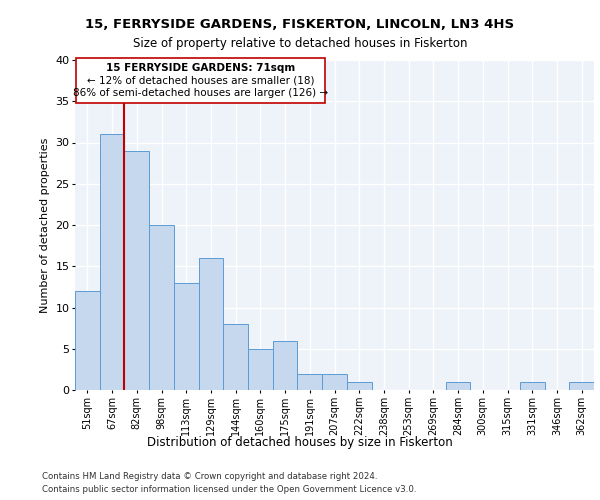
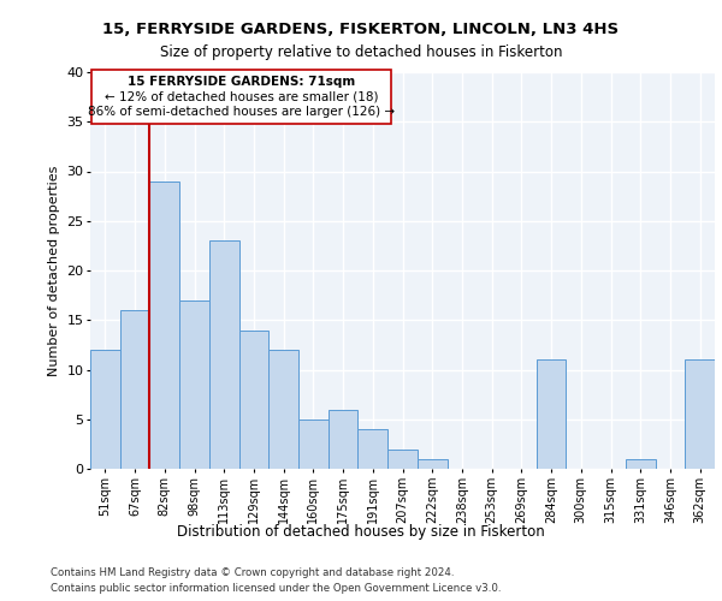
67sqm: 31 -> 16
98sqm: 20 -> 17
113sqm: 13 -> 23
129sqm: 16 -> 14
144sqm: 8 -> 12
191sqm: 2 -> 4
284sqm: 1 -> 11
362sqm: 1 -> 11
